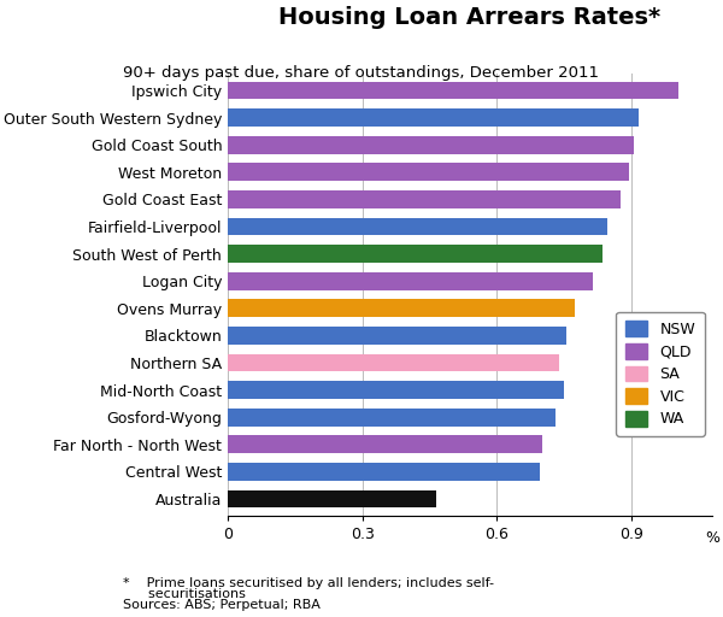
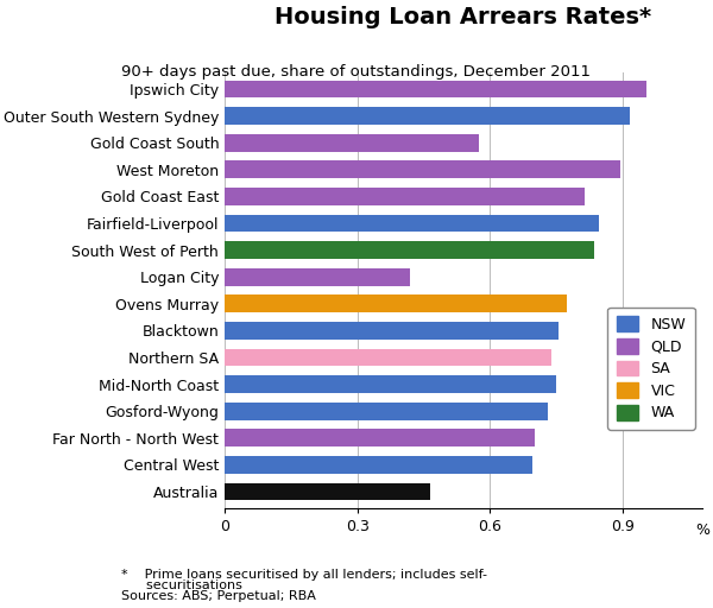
Ipswich City: 1.005 -> 0.955
Gold Coast South: 0.905 -> 0.575
Gold Coast East: 0.875 -> 0.815
Logan City: 0.815 -> 0.420
